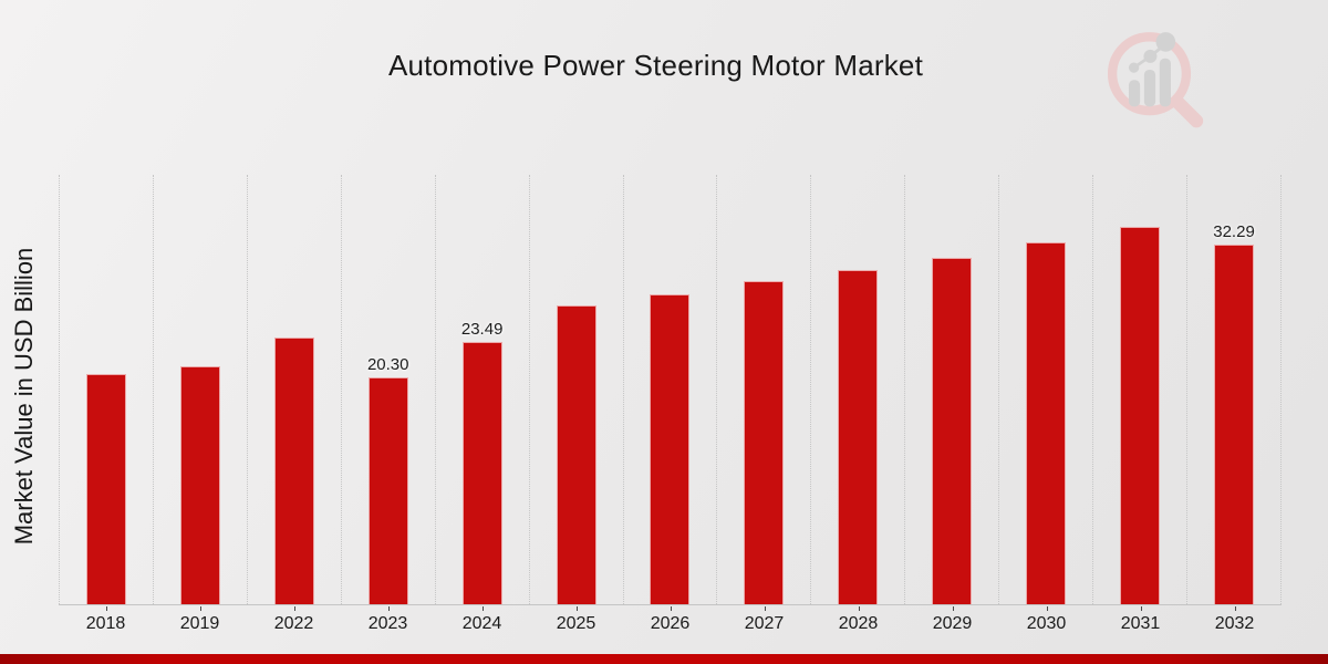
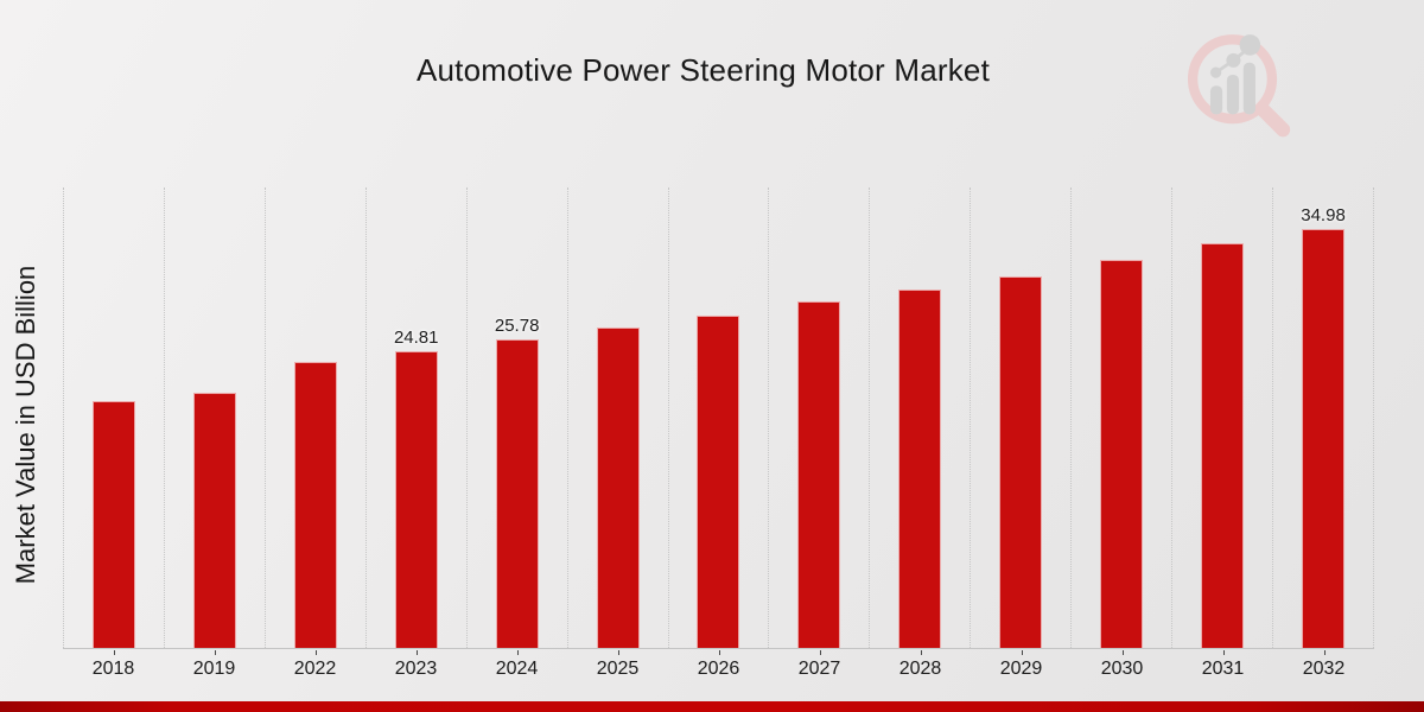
2023: 20.30 -> 24.81
2024: 23.49 -> 25.78
2032: 32.29 -> 34.98
